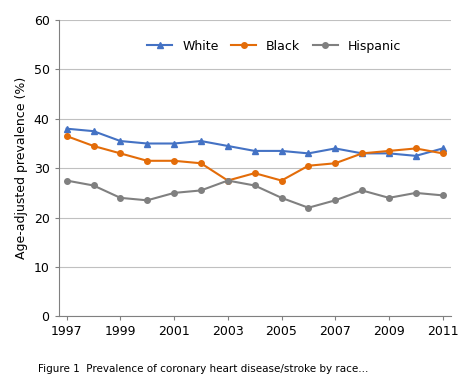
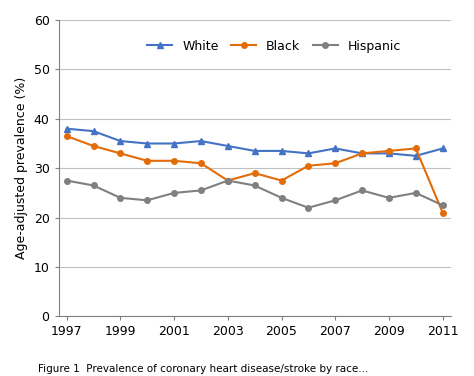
Black/2011: 33.0 -> 21.0
Hispanic/2011: 24.5 -> 22.5
